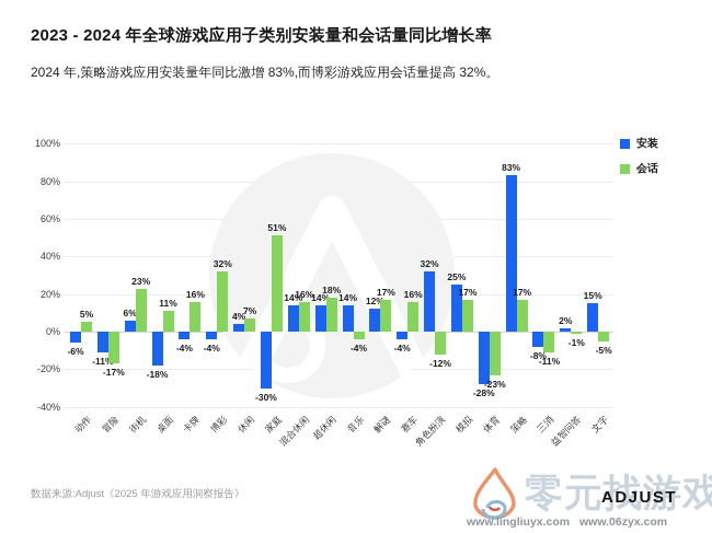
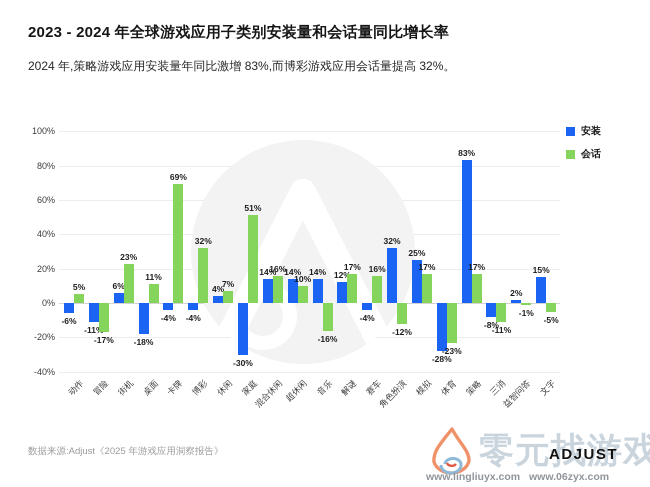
会话/卡牌: 16% -> 69%
会话/超休闲: 18% -> 10%
会话/音乐: -4% -> -16%
